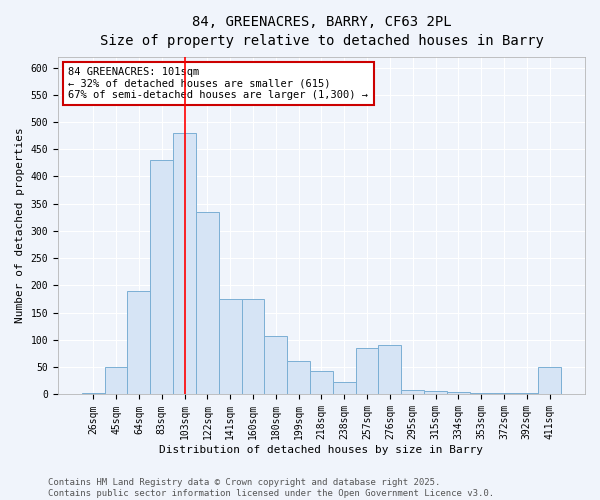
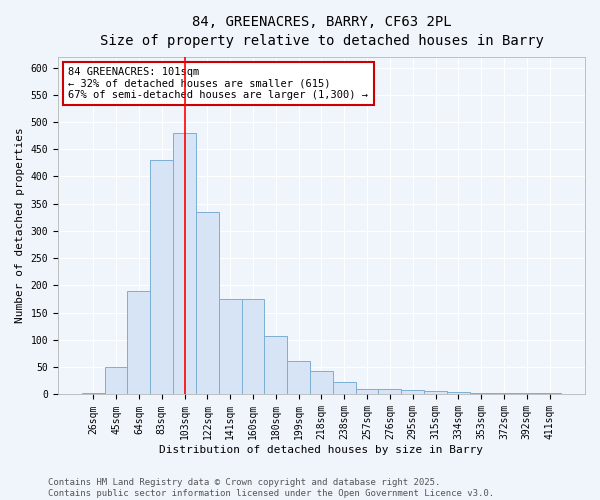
257sqm: 86 -> 10
276sqm: 90 -> 10
411sqm: 50 -> 3
